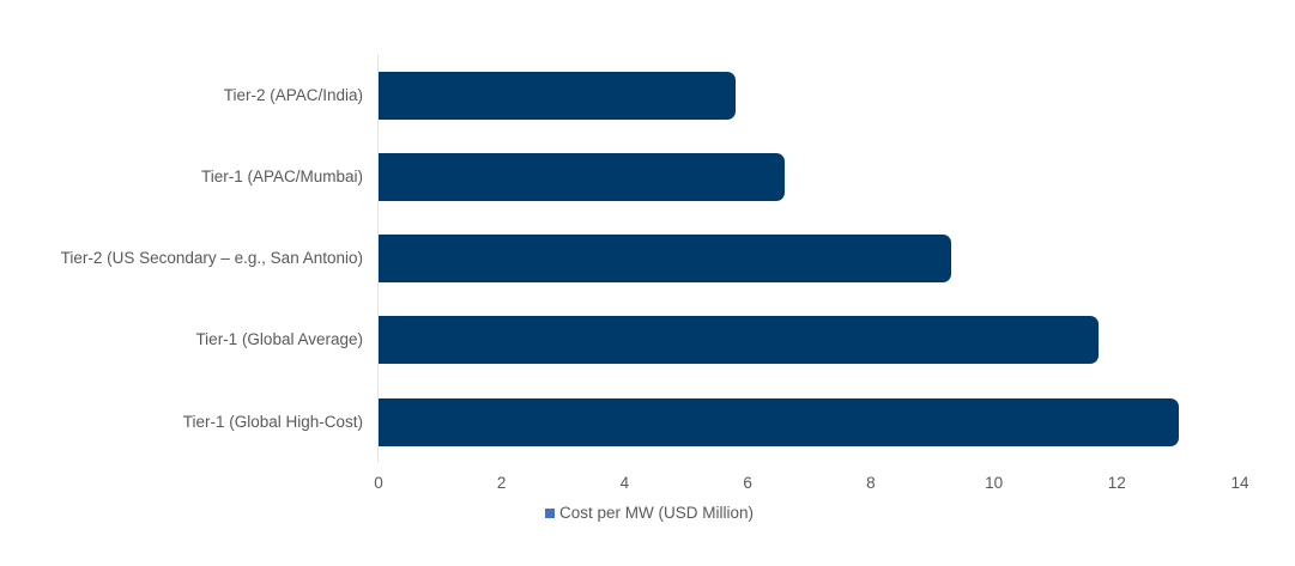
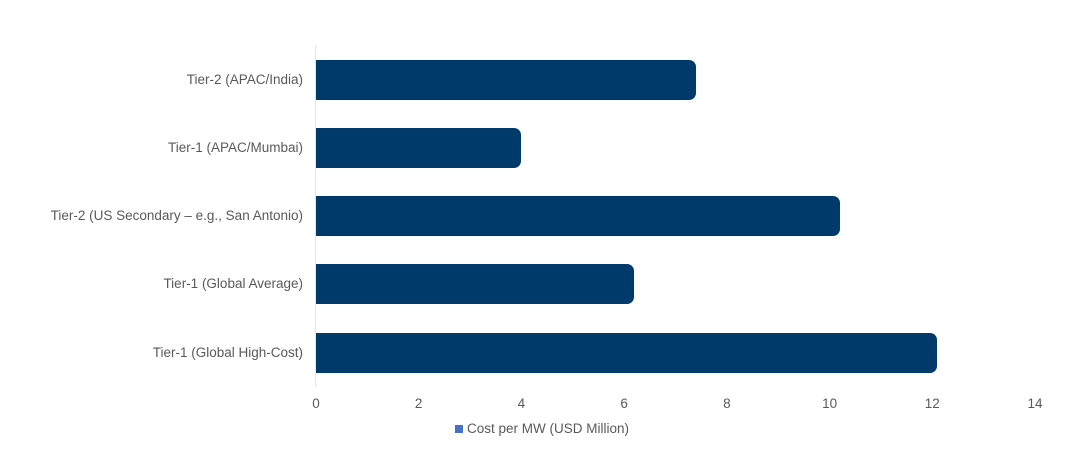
Tier-2 (APAC/India): 5.8 -> 7.4
Tier-1 (APAC/Mumbai): 6.6 -> 4.0
Tier-2 (US Secondary – e.g., San Antonio): 9.3 -> 10.2
Tier-1 (Global Average): 11.7 -> 6.2
Tier-1 (Global High-Cost): 13.0 -> 12.1
